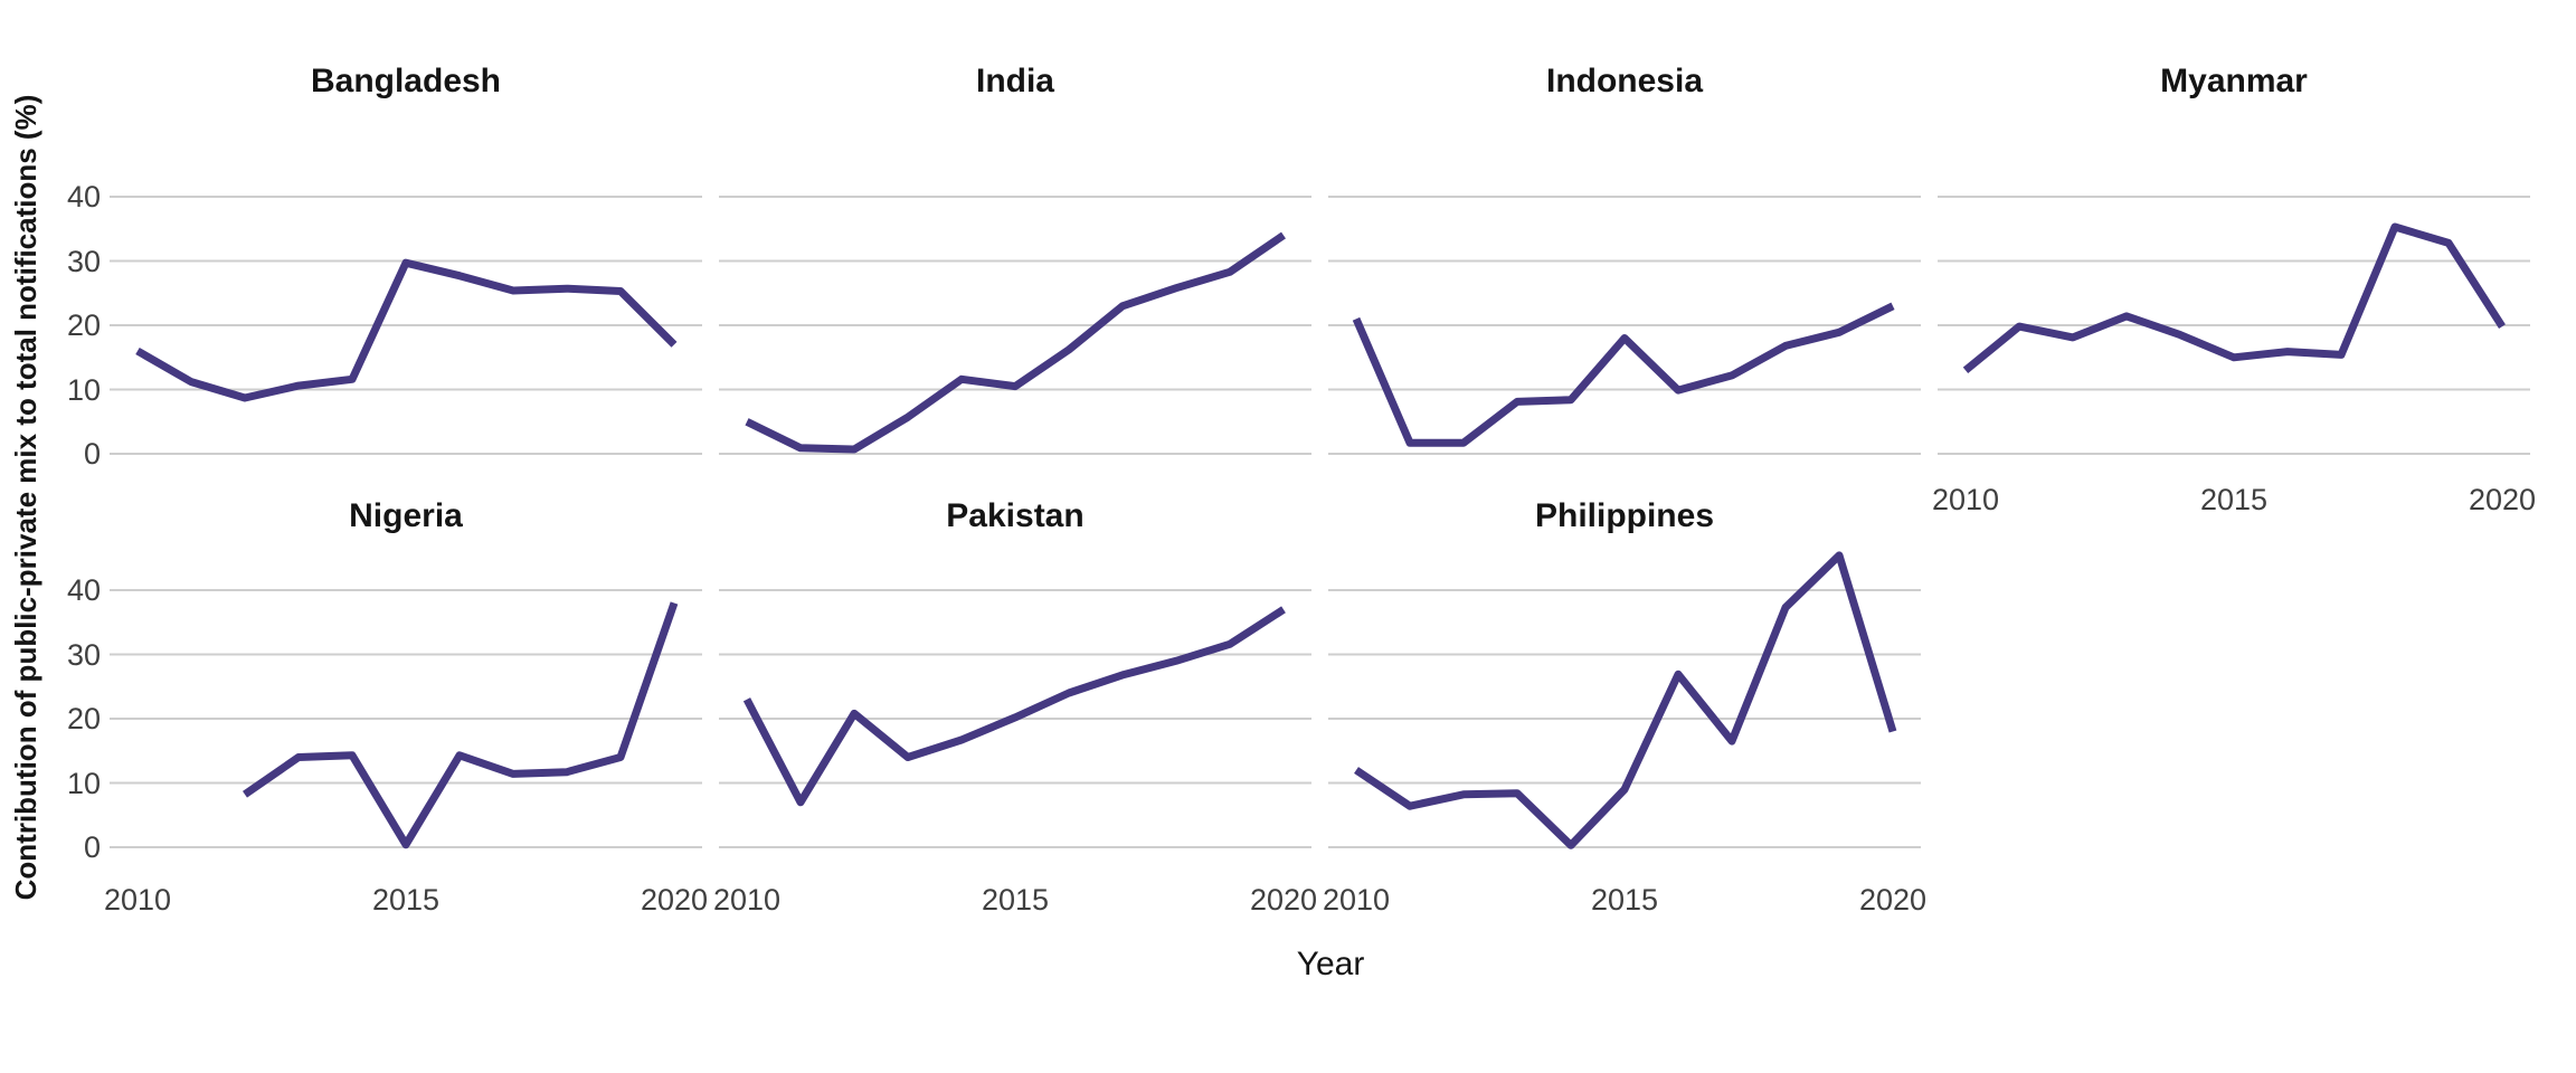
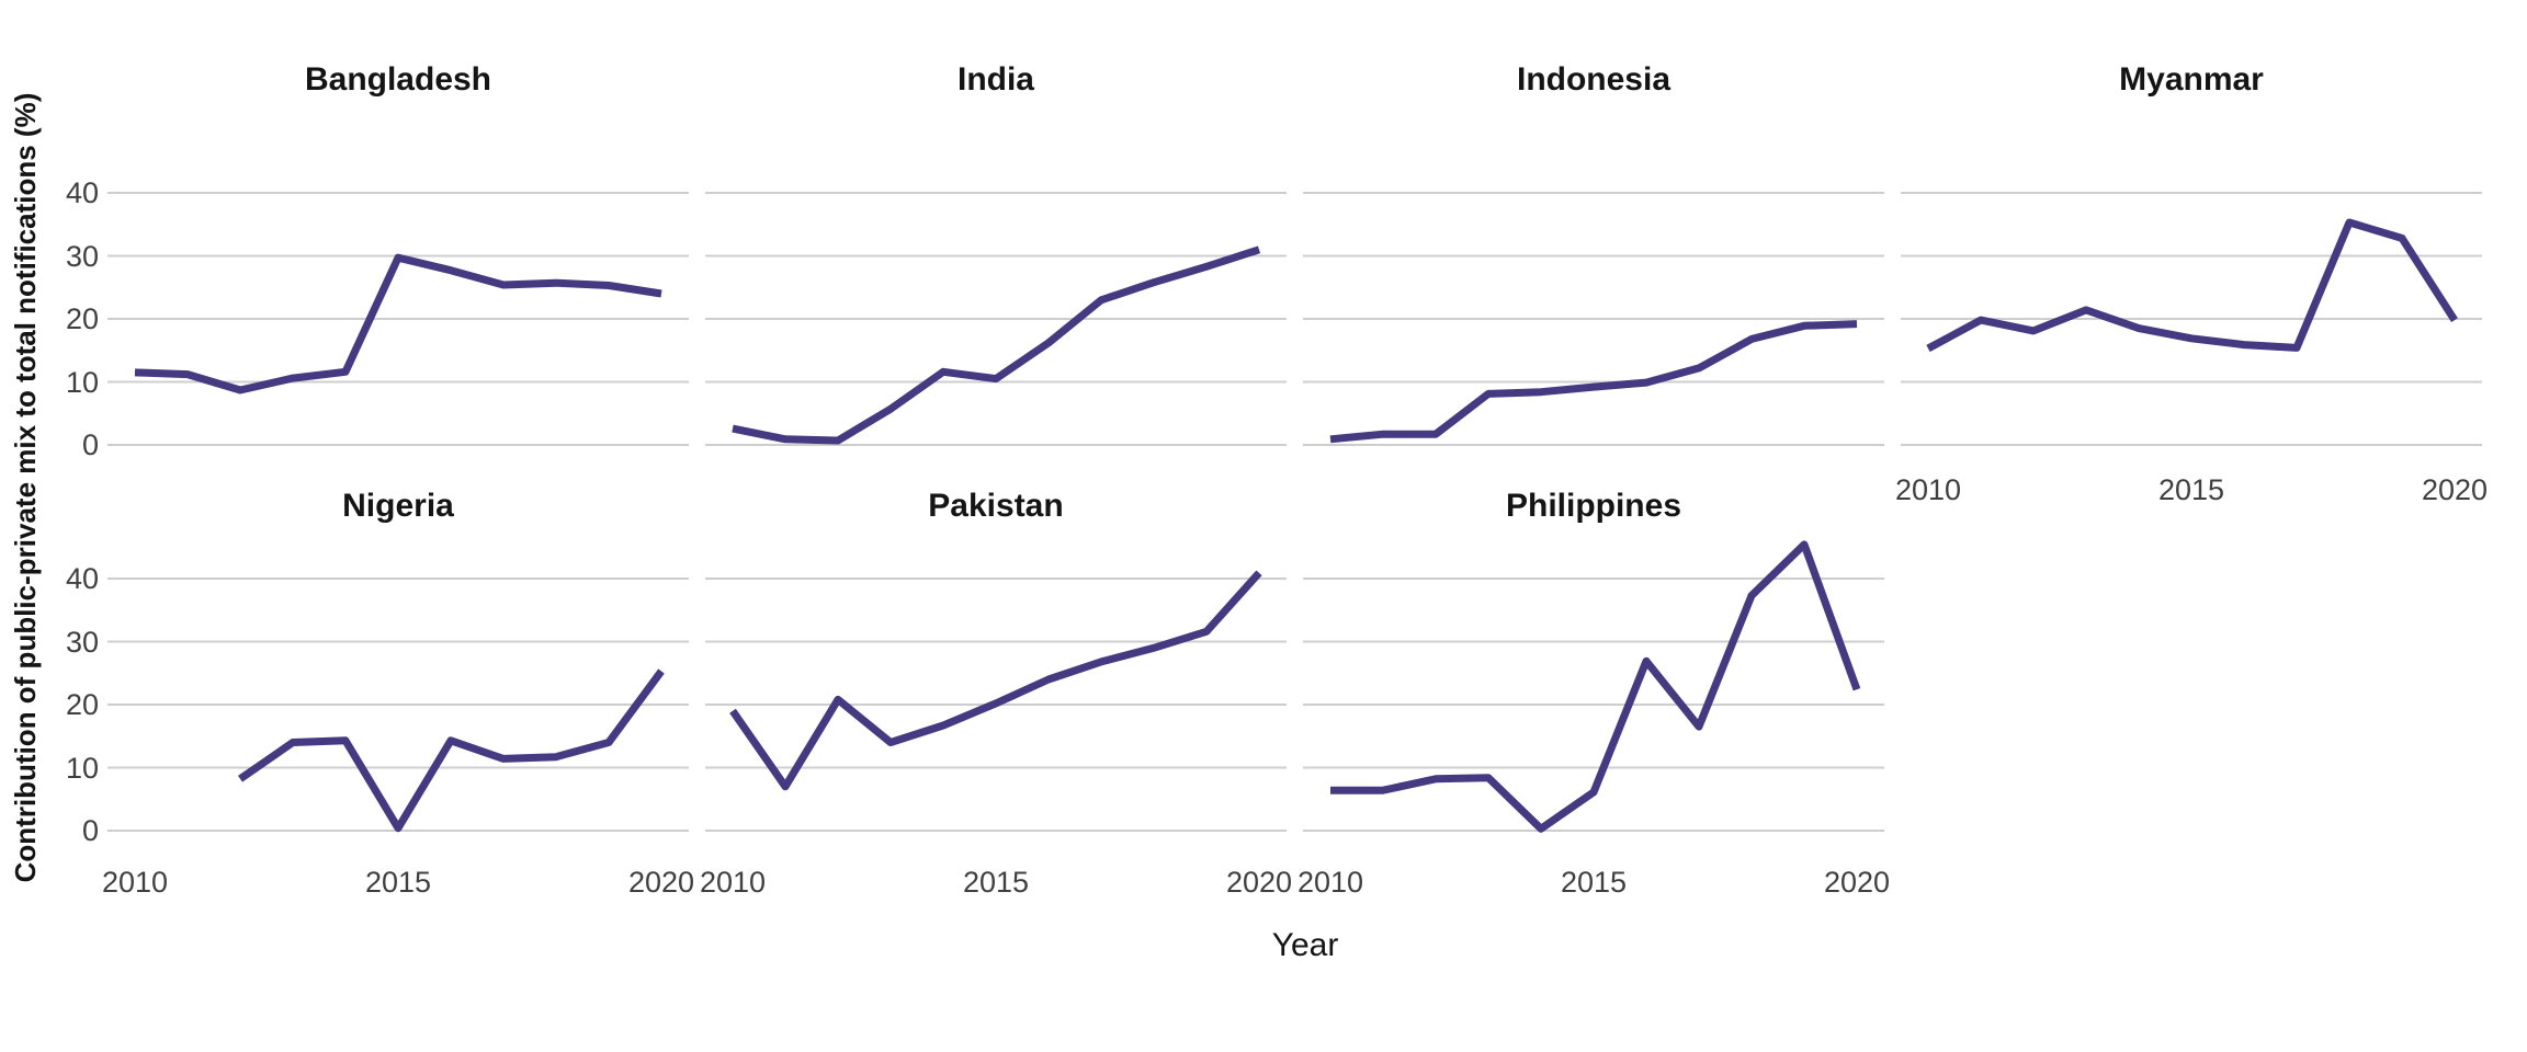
Bangladesh/2010: 16 -> 12
India/2010: 5 -> 3
Indonesia/2010: 21 -> 1
Myanmar/2010: 13 -> 15
Pakistan/2010: 23 -> 19
Philippines/2010: 12 -> 6
Indonesia/2015: 18 -> 9
Myanmar/2015: 15 -> 17
Philippines/2015: 9 -> 6
Bangladesh/2020: 17 -> 24
India/2020: 34 -> 31
Indonesia/2020: 23 -> 19
Nigeria/2020: 38 -> 25
Pakistan/2020: 37 -> 41
Philippines/2020: 18 -> 22
